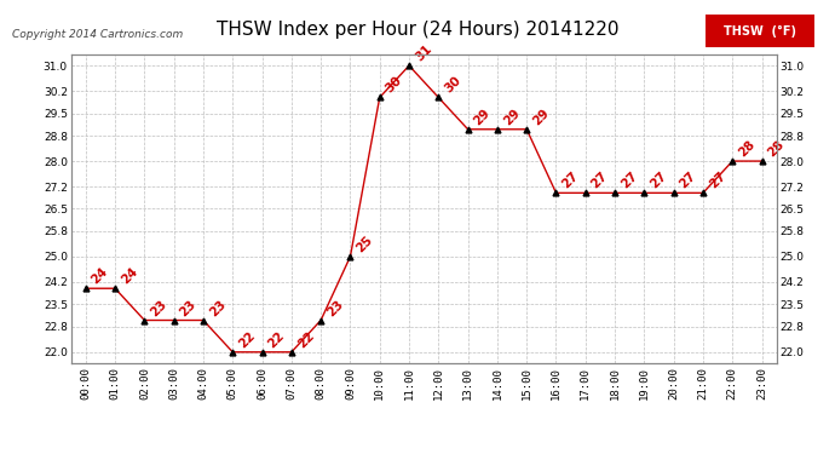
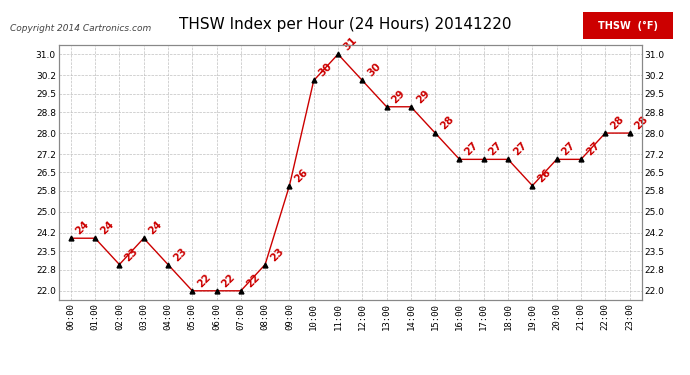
03:00: 23 -> 24
09:00: 25 -> 26
15:00: 29 -> 28
19:00: 27 -> 26
